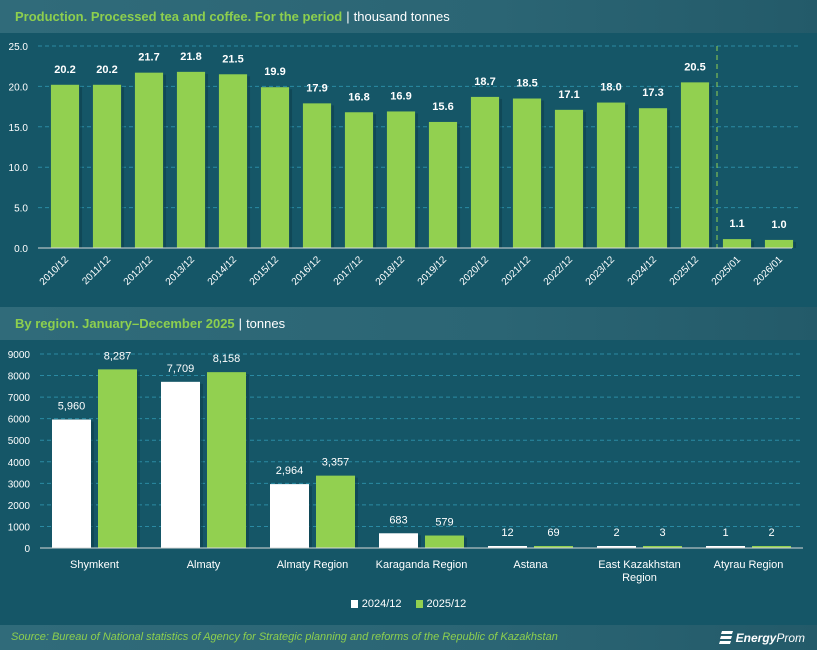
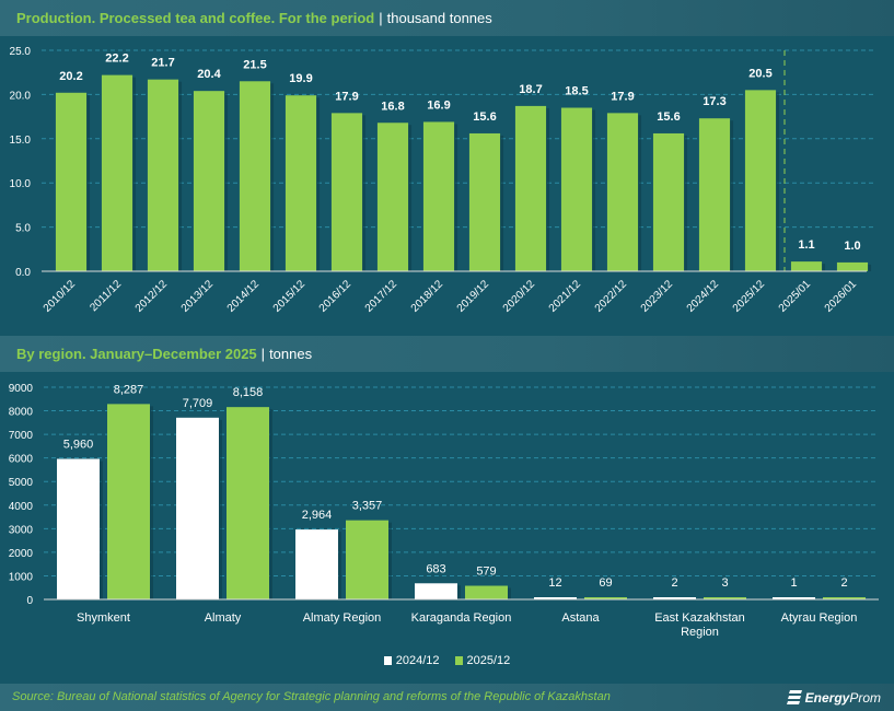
Production. Processed tea and coffee. For the period/2011/12: 20.2 -> 22.2
Production. Processed tea and coffee. For the period/2013/12: 21.8 -> 20.4
Production. Processed tea and coffee. For the period/2022/12: 17.1 -> 17.9
Production. Processed tea and coffee. For the period/2023/12: 18.0 -> 15.6
